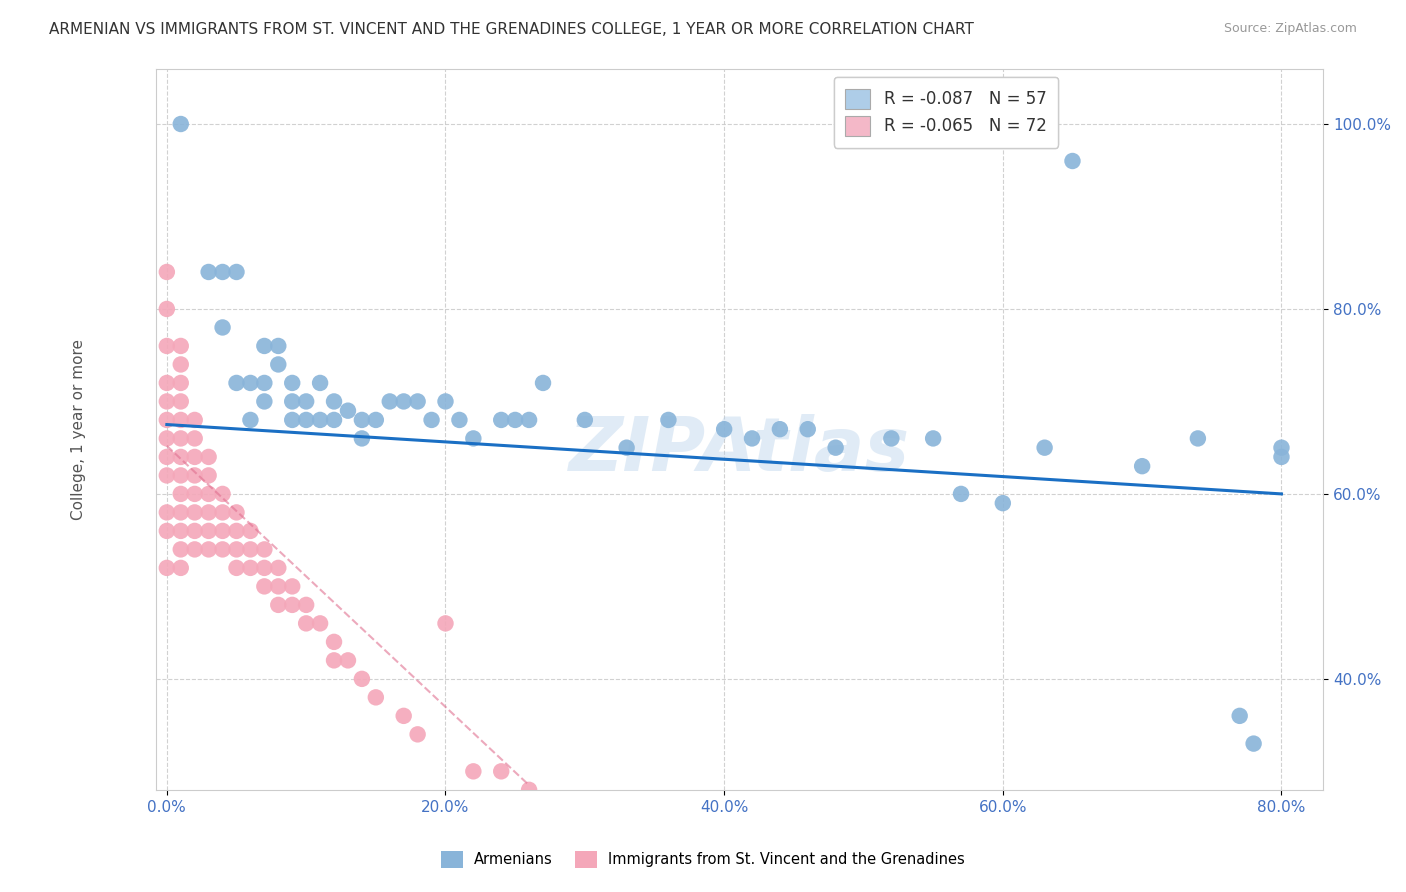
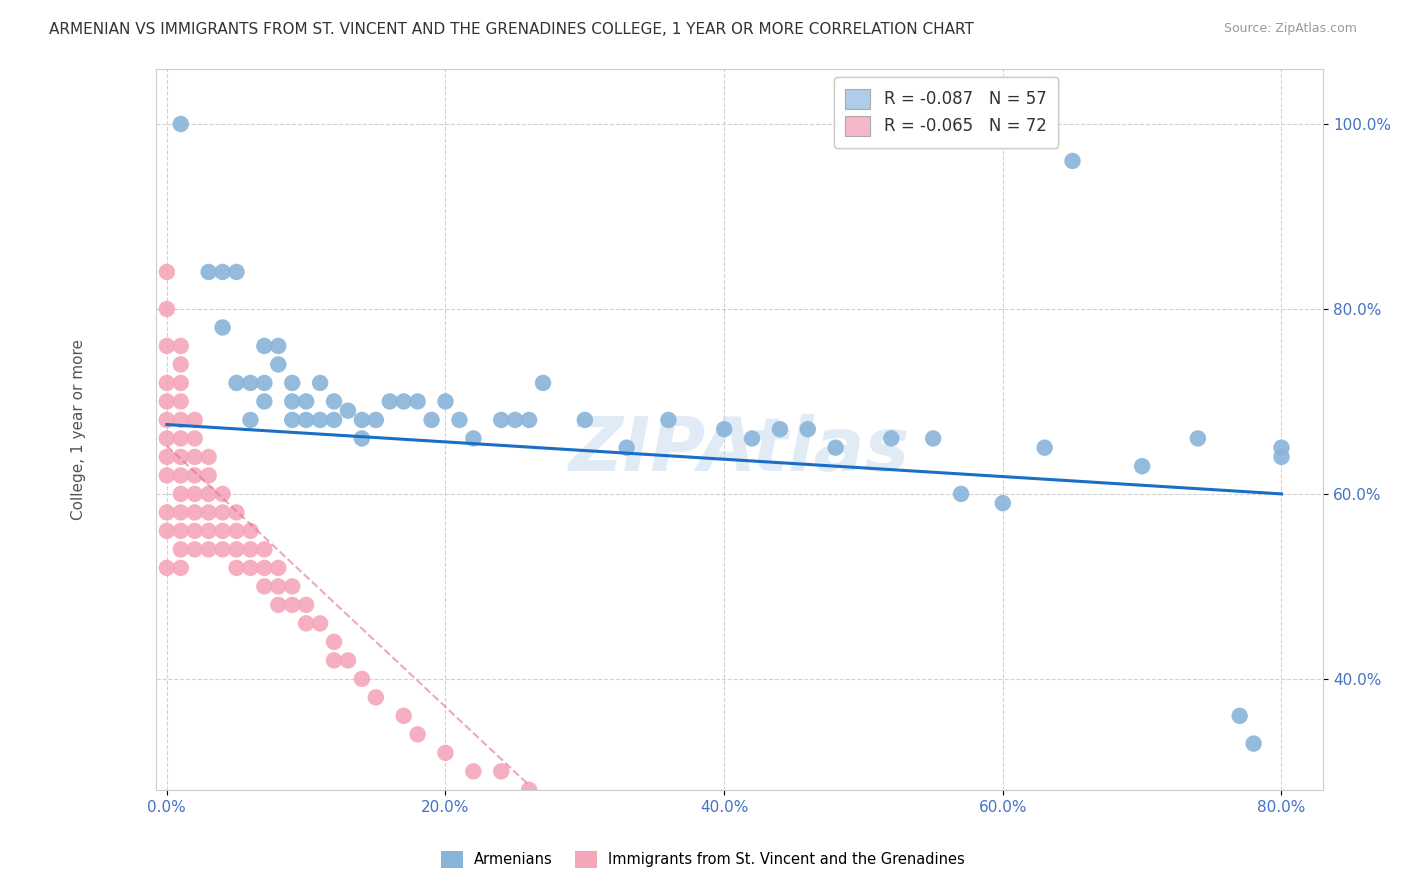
Immigrants from St. Vincent and the Grenadines/20.0%: 46% -> 32%
